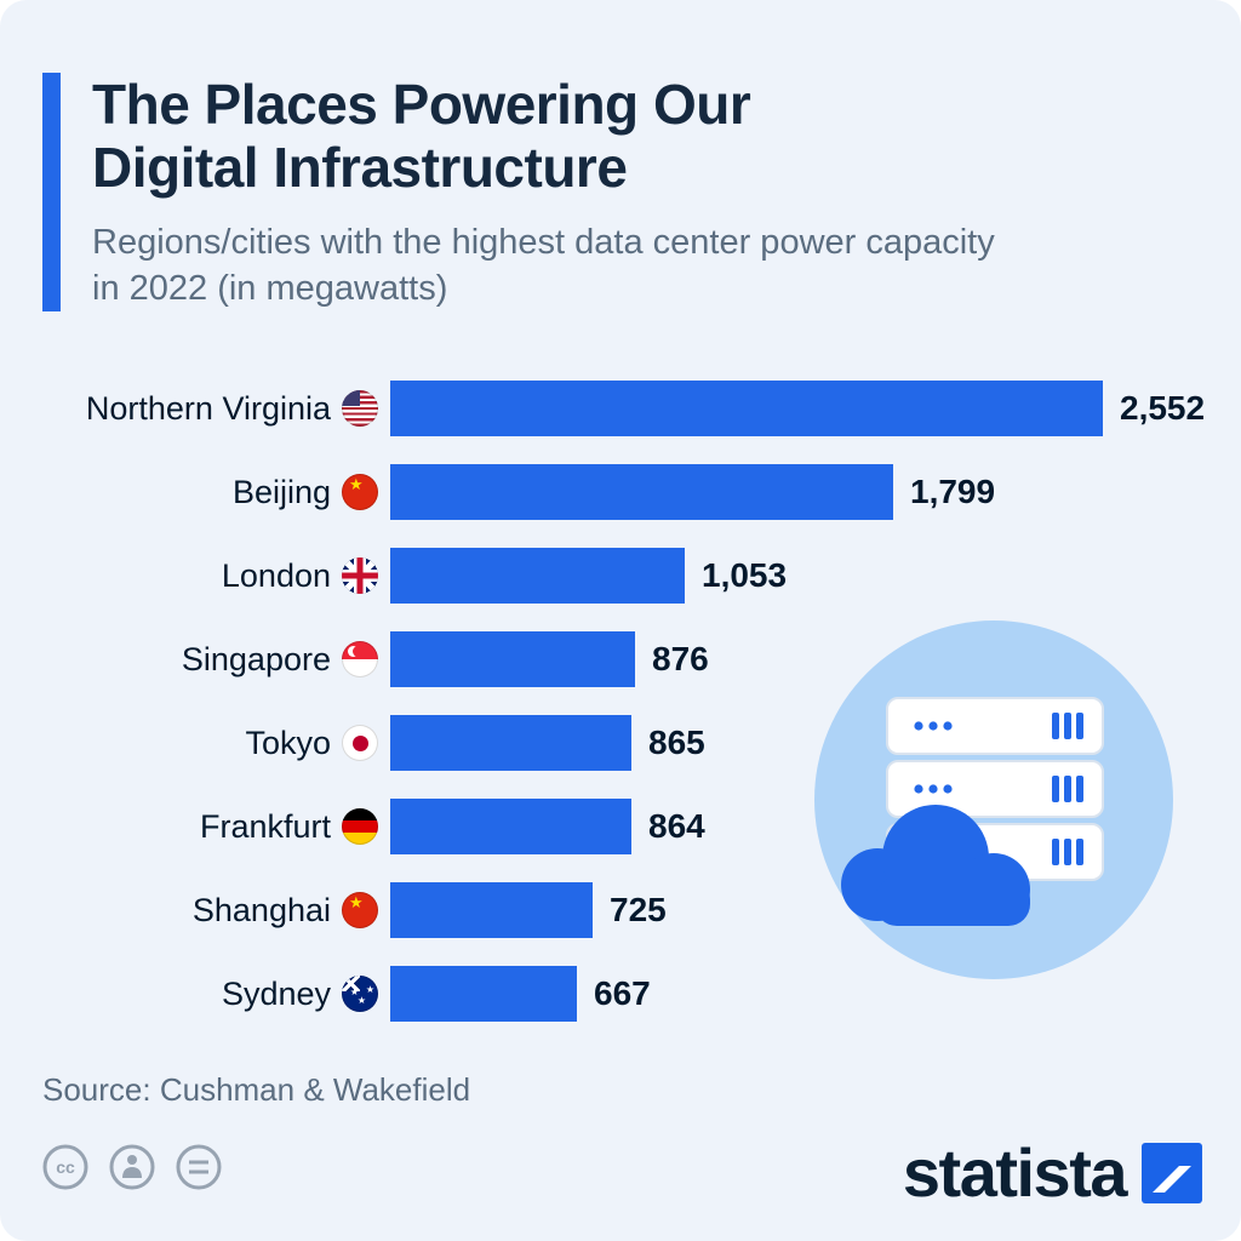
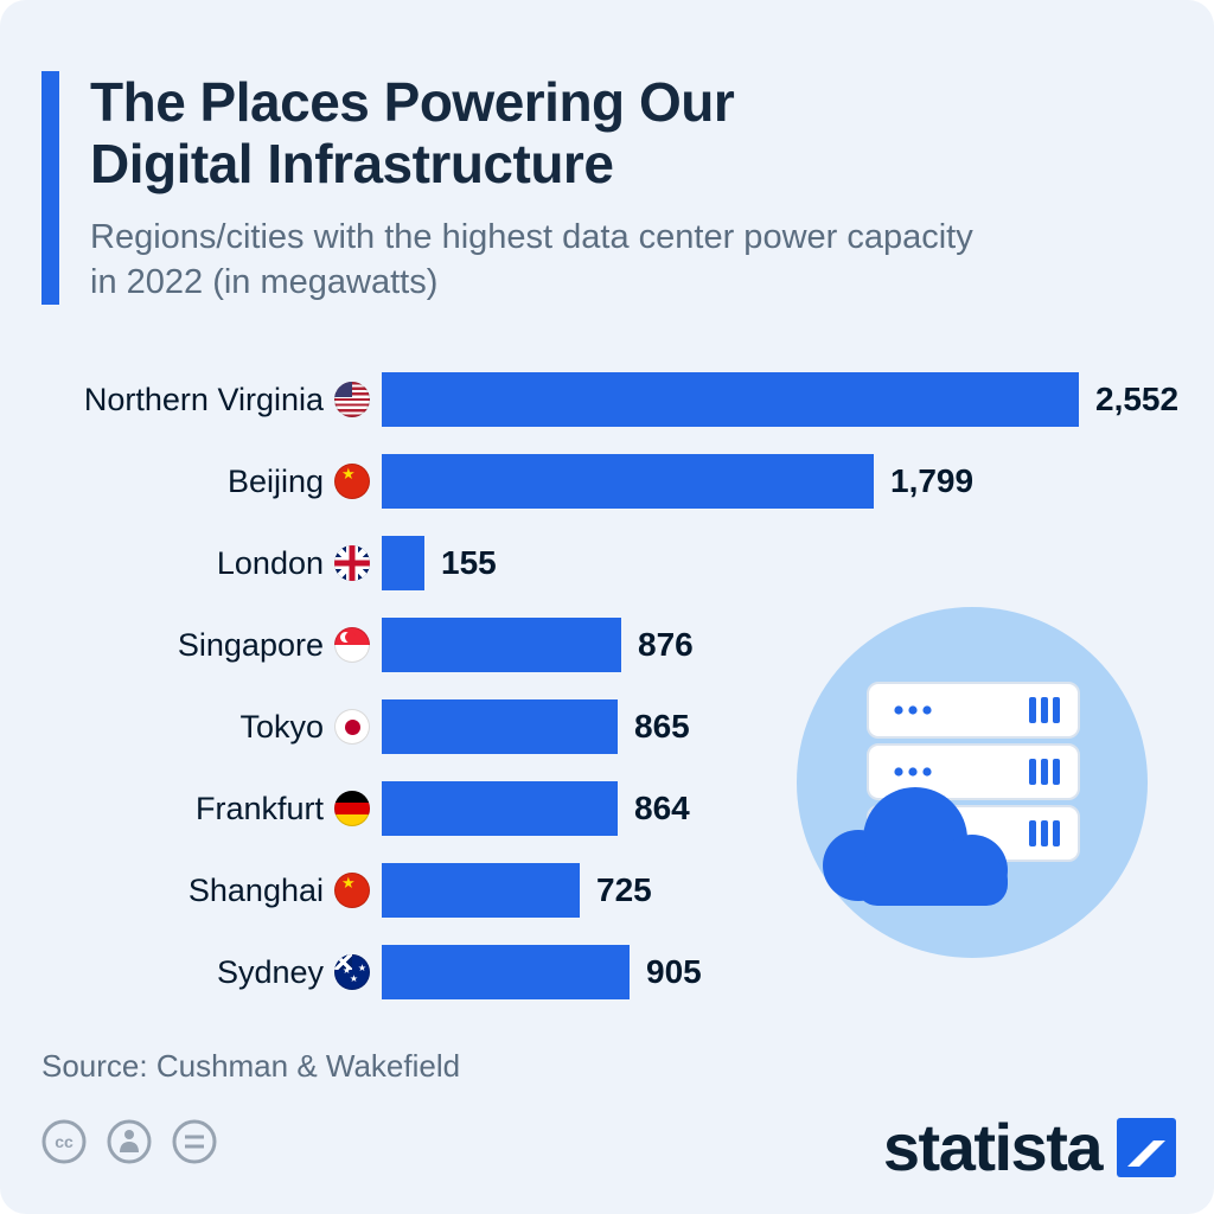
London: 1,053 -> 155
Sydney: 667 -> 905
